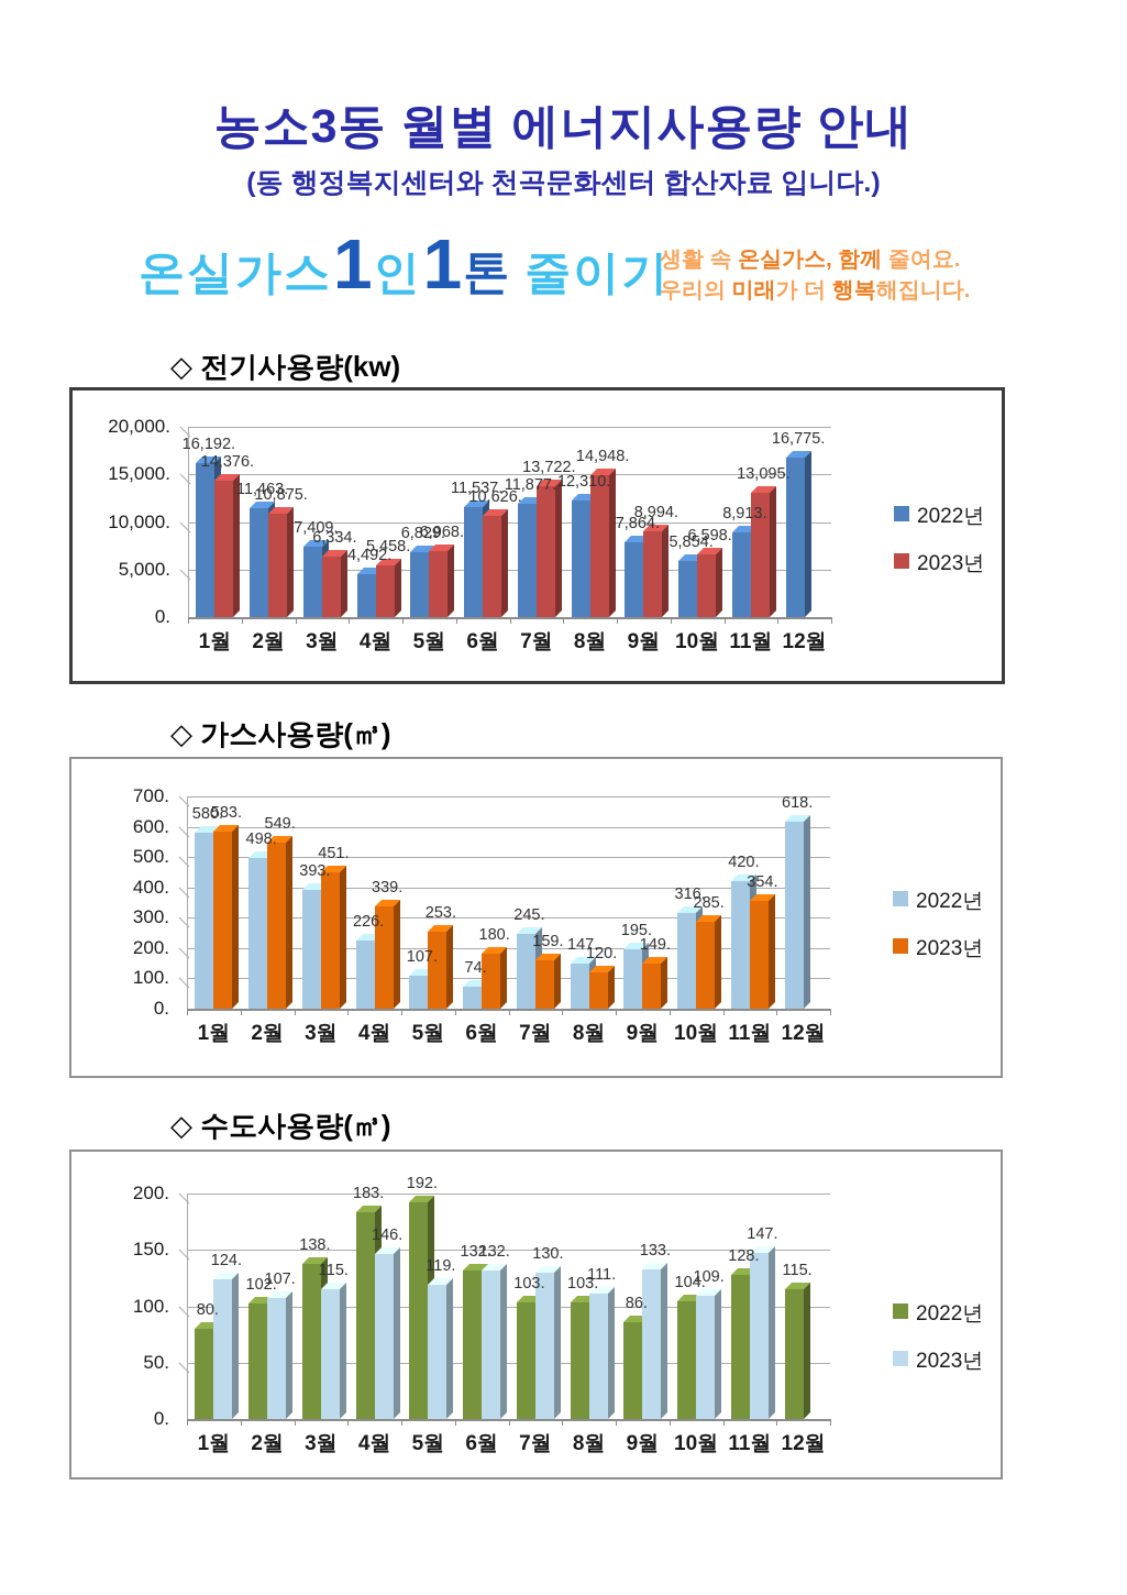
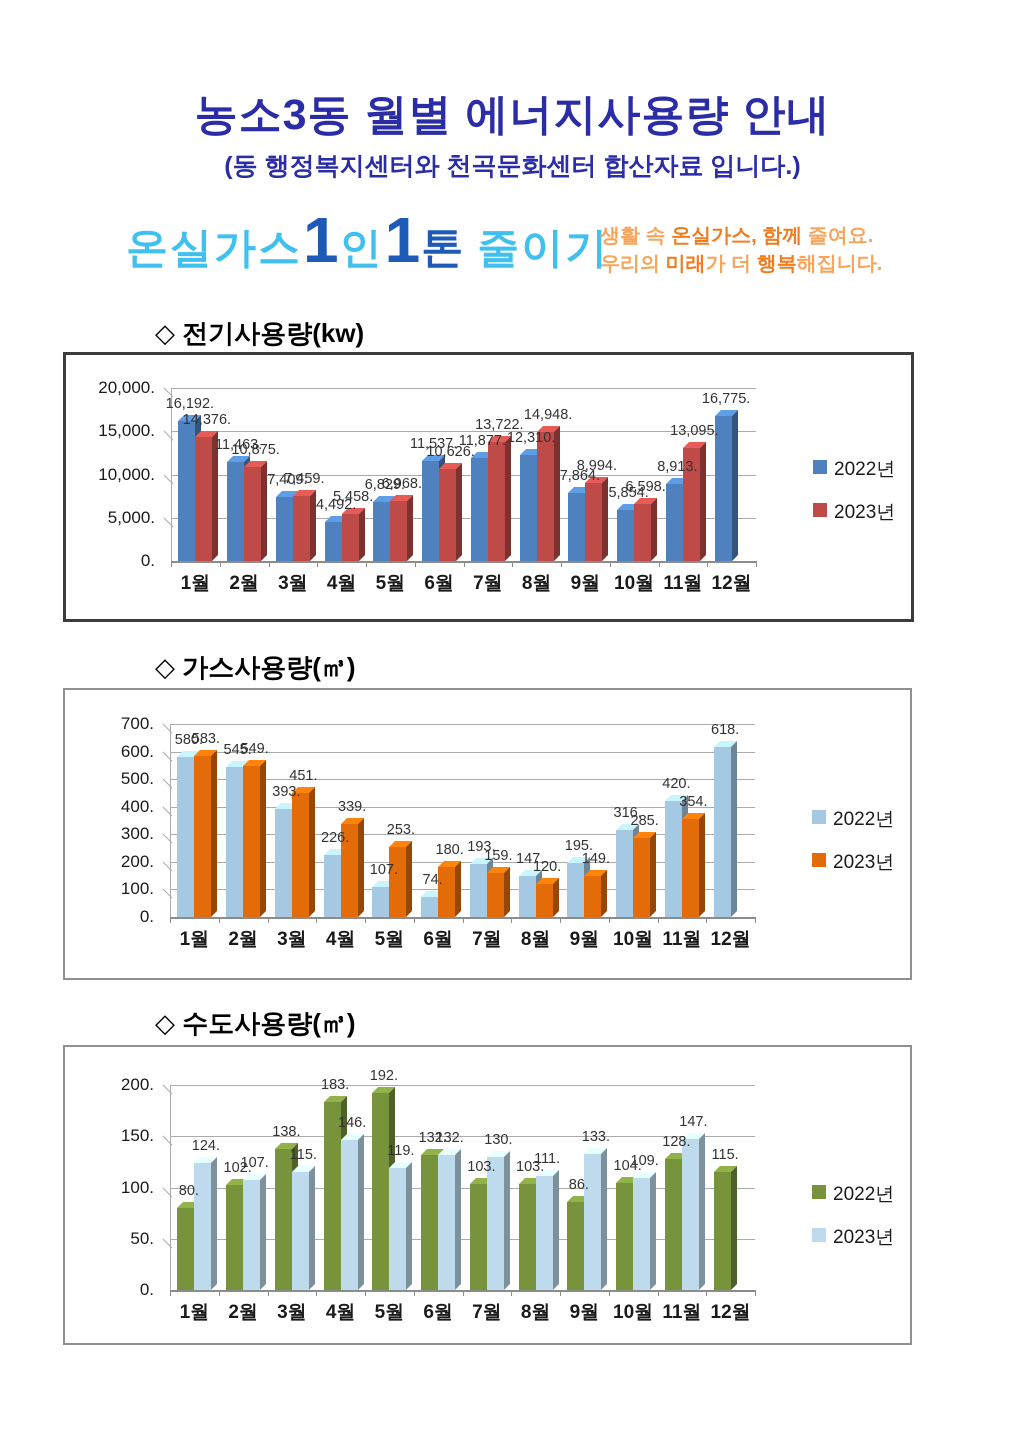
◇ 전기사용량(kw)/2023년/3월: 6,334 -> 7,459
◇ 가스사용량(㎥)/2022년/2월: 498 -> 545
◇ 가스사용량(㎥)/2022년/7월: 245 -> 193
